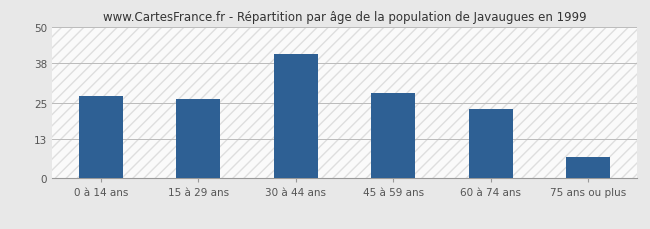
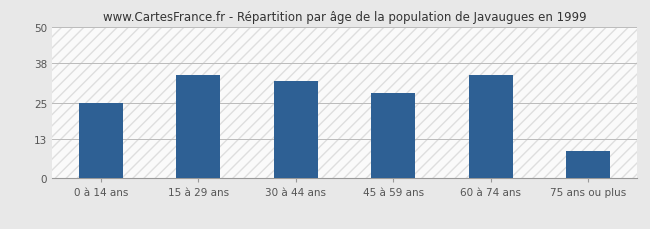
0 à 14 ans: 27 -> 25
15 à 29 ans: 26 -> 34
30 à 44 ans: 41 -> 32
60 à 74 ans: 23 -> 34
75 ans ou plus: 7 -> 9
